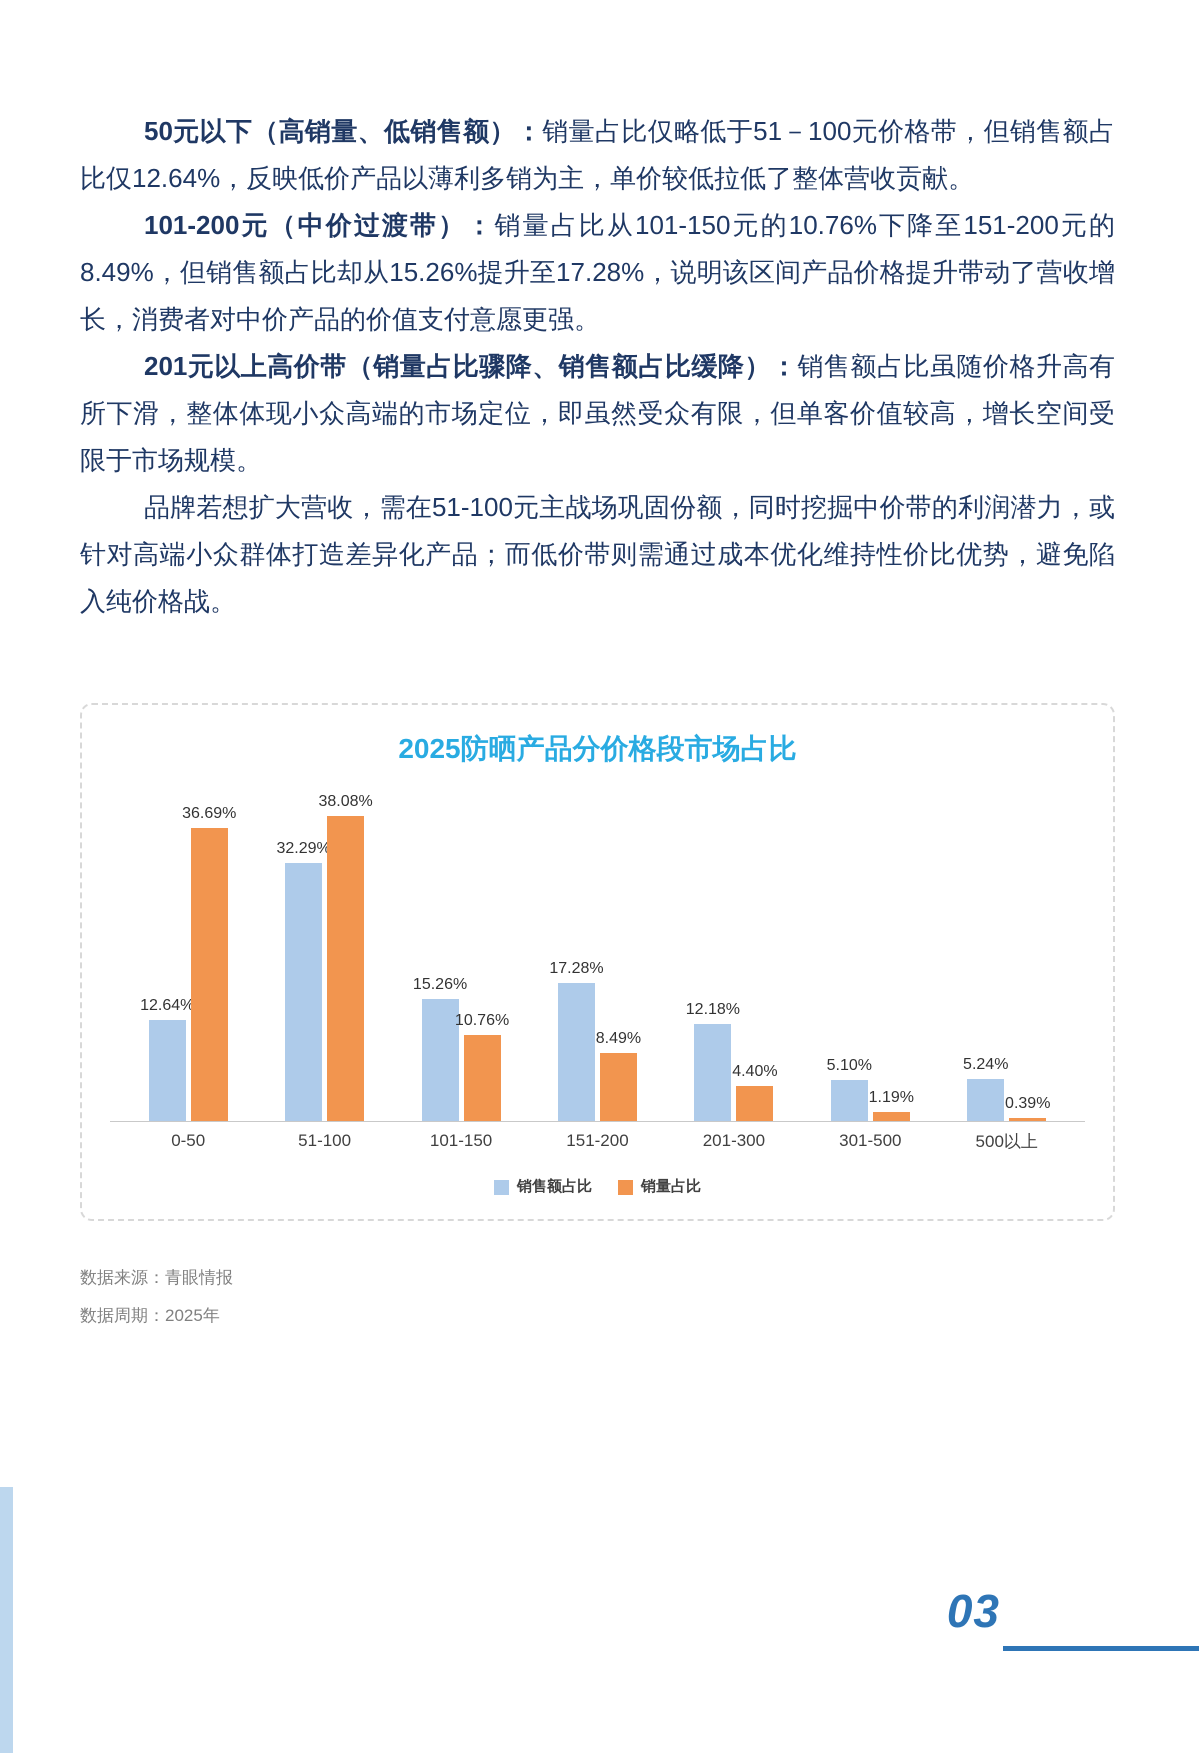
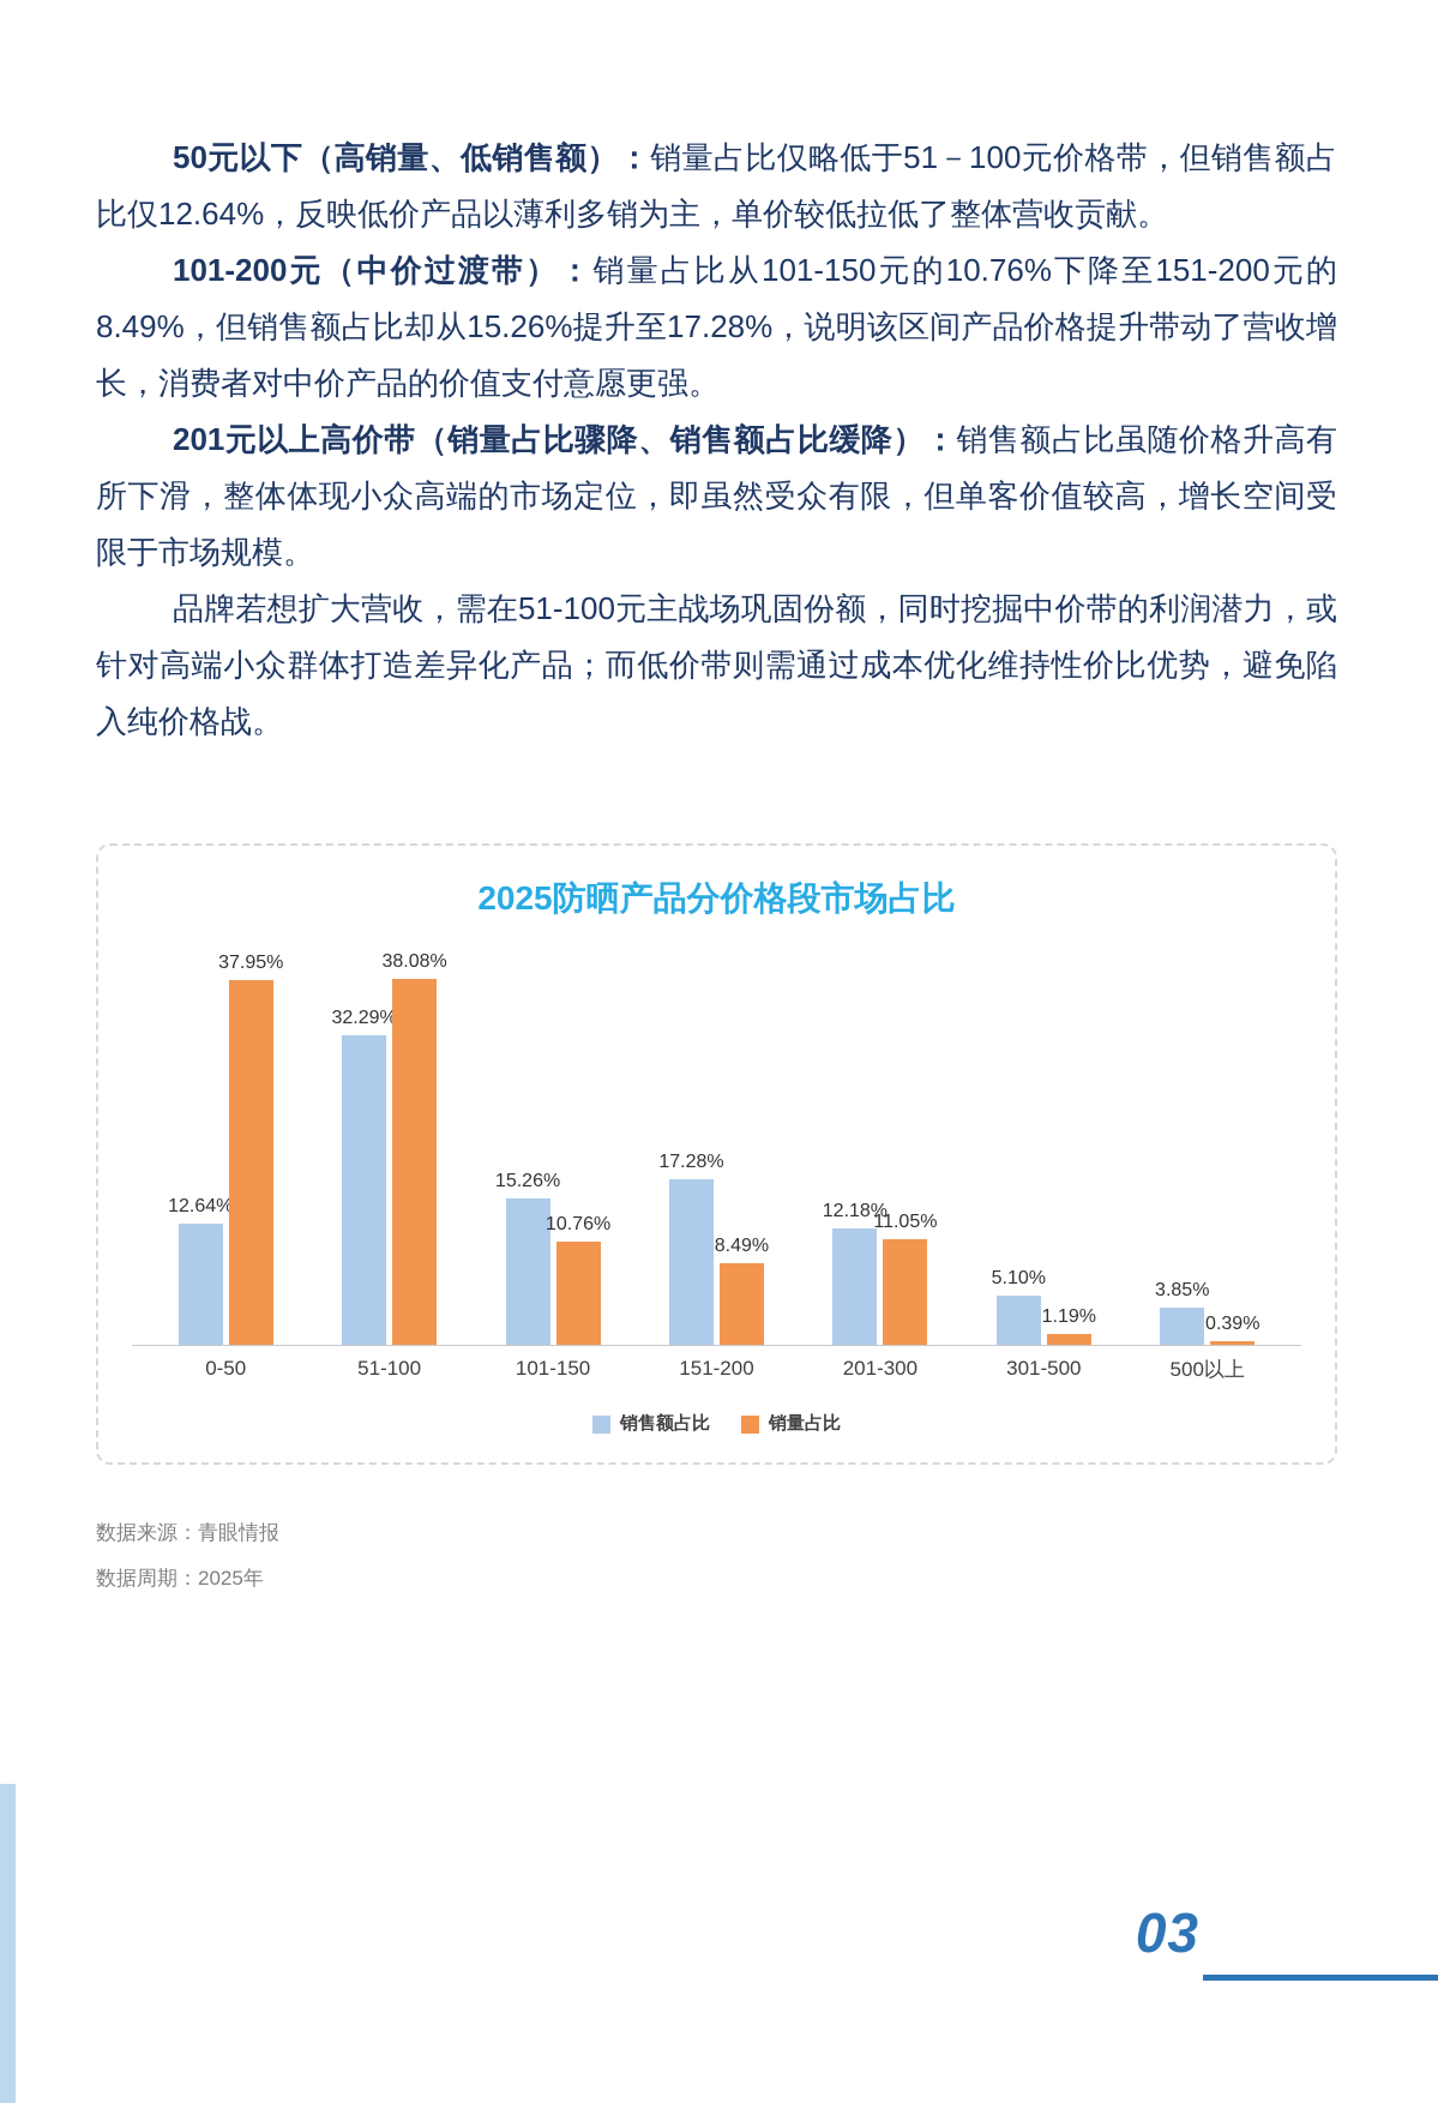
销量占比/0-50: 36.69% -> 37.95%
销量占比/201-300: 4.40% -> 11.05%
销售额占比/500以上: 5.24% -> 3.85%
